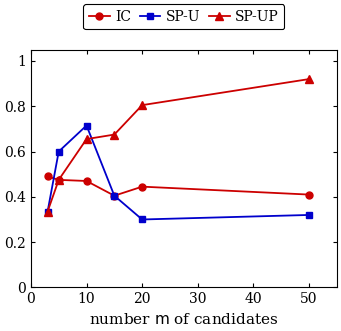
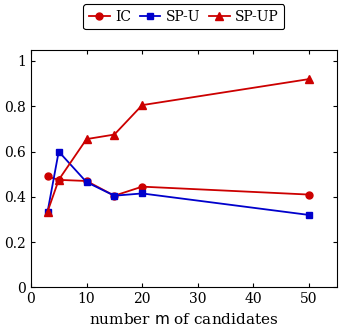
SP-U/10: 0.715 -> 0.465
SP-U/20: 0.300 -> 0.415
